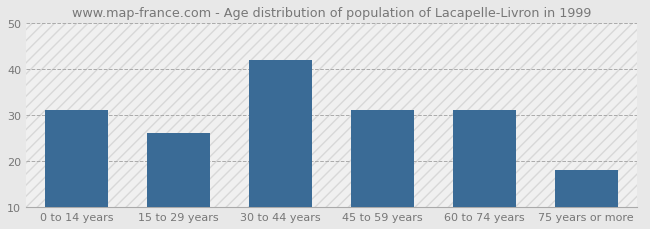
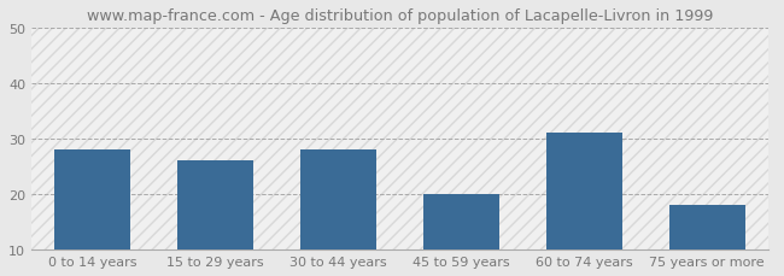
0 to 14 years: 31 -> 28
30 to 44 years: 42 -> 28
45 to 59 years: 31 -> 20
